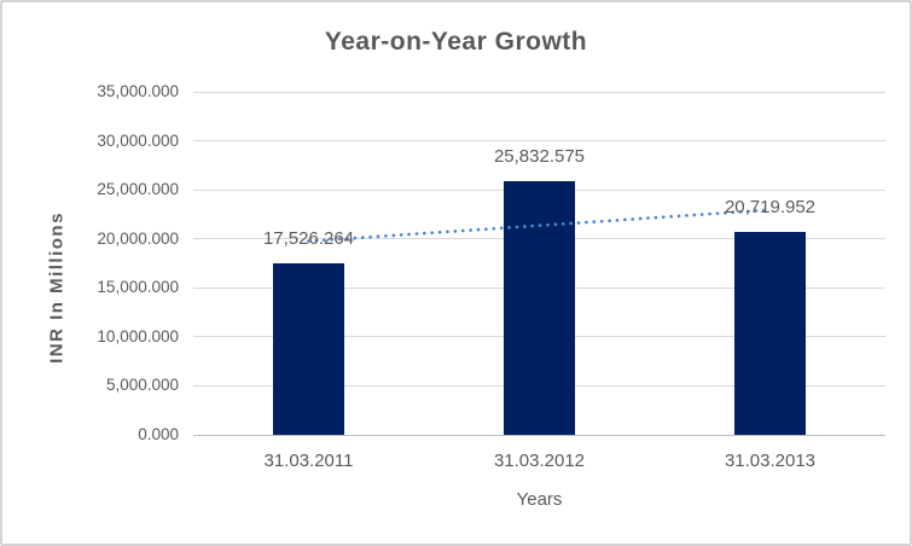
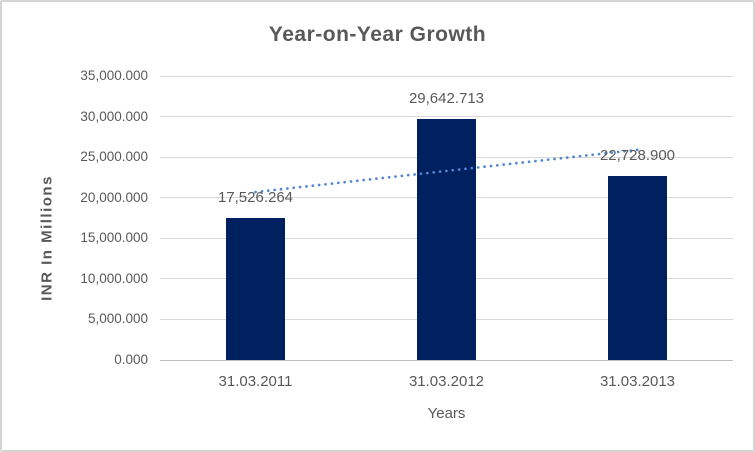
31.03.2012: 25,832.575 -> 29,642.713
31.03.2013: 20,719.952 -> 22,728.900
